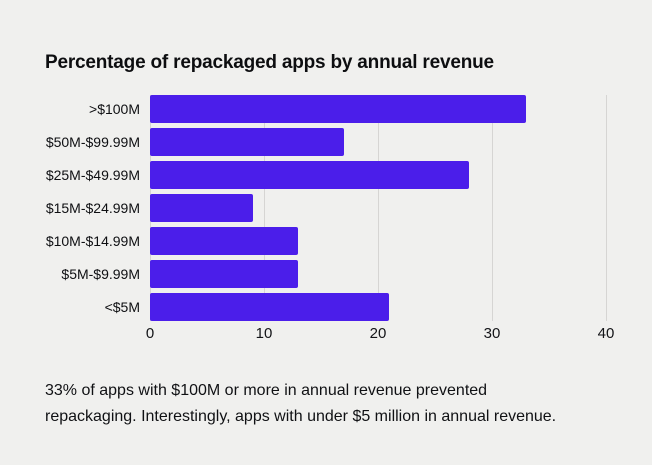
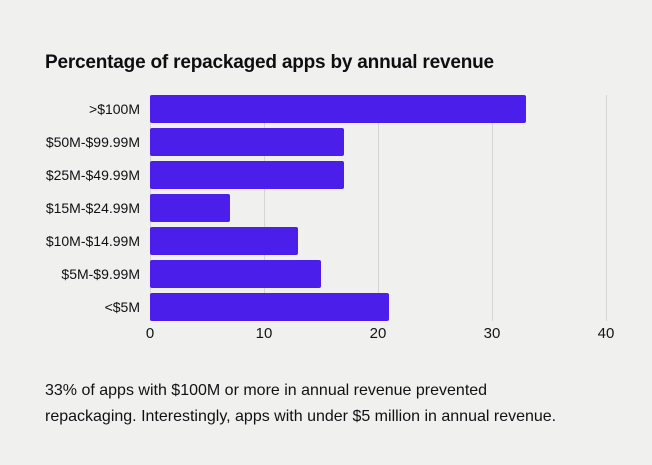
$25M-$49.99M: 28 -> 17
$15M-$24.99M: 9 -> 7
$5M-$9.99M: 13 -> 15
